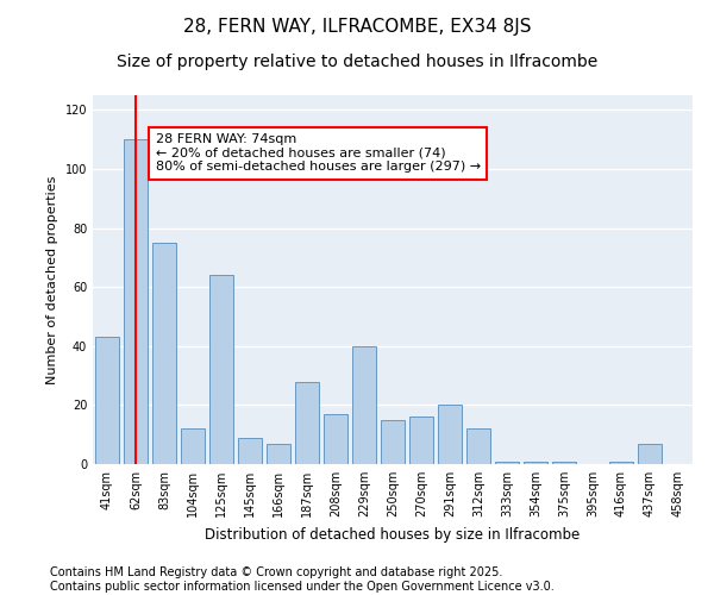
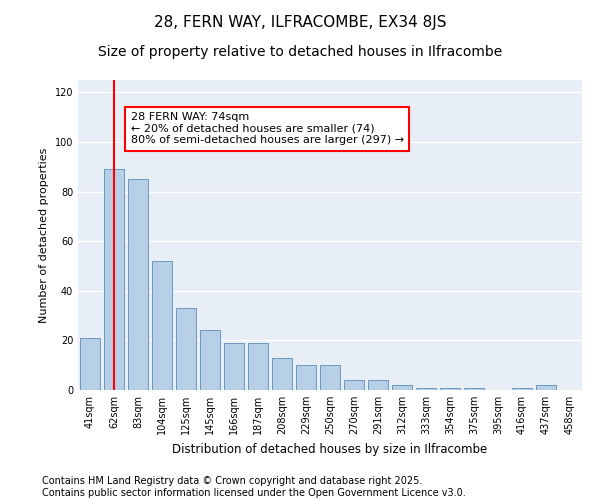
41sqm: 43 -> 21
62sqm: 110 -> 89
83sqm: 75 -> 85
104sqm: 12 -> 52
125sqm: 64 -> 33
145sqm: 9 -> 24
166sqm: 7 -> 19
187sqm: 28 -> 19
208sqm: 17 -> 13
229sqm: 40 -> 10
250sqm: 15 -> 10
270sqm: 16 -> 4
291sqm: 20 -> 4
312sqm: 12 -> 2
437sqm: 7 -> 2
